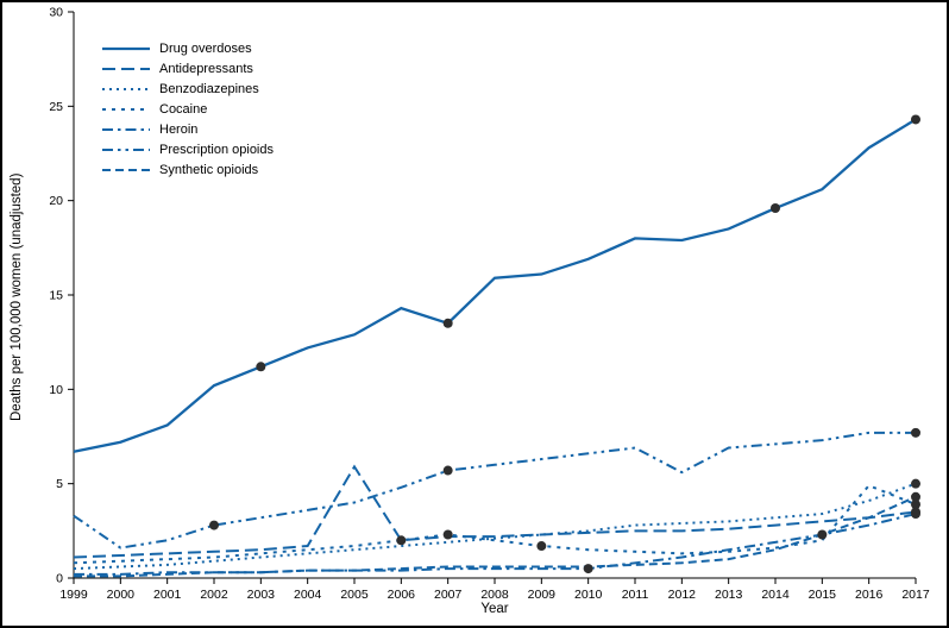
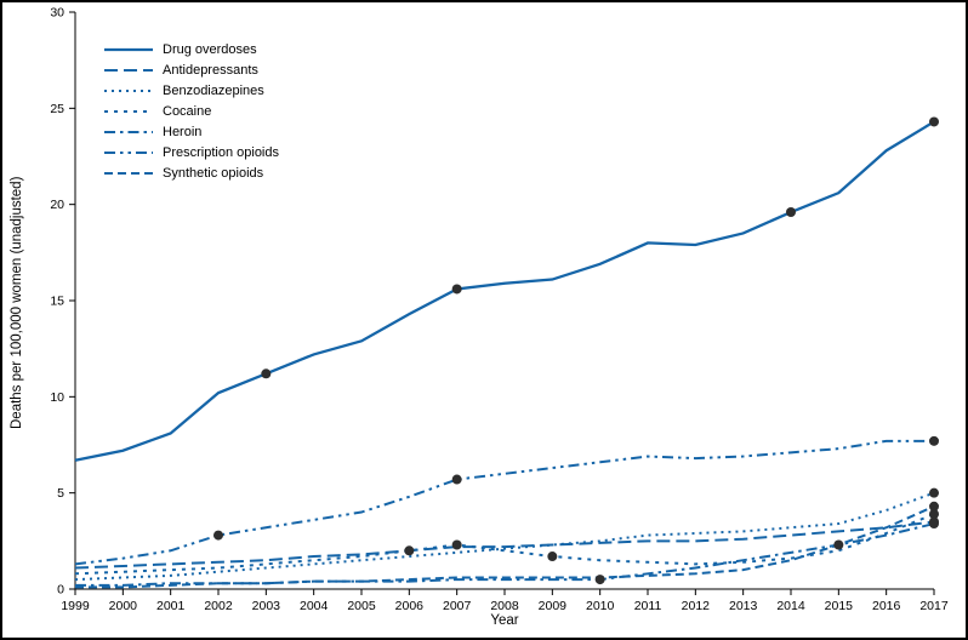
Prescription opioids/1999: 3.3 -> 1.3
Antidepressants/2005: 5.9 -> 1.8
Drug overdoses/2007: 13.5 -> 15.6
Prescription opioids/2012: 5.6 -> 6.8
Cocaine/2016: 4.9 -> 2.9
